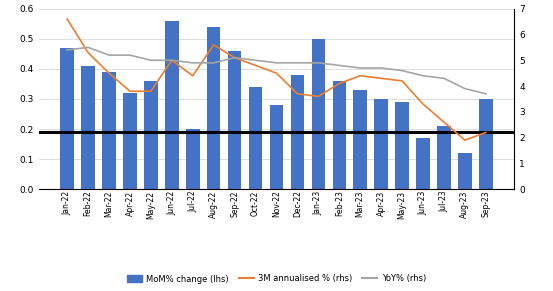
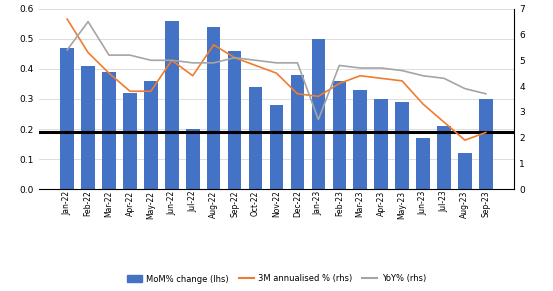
YoY% (rhs)/Feb-22: 5.5 -> 6.5
YoY% (rhs)/Jan-23: 4.9 -> 2.7
